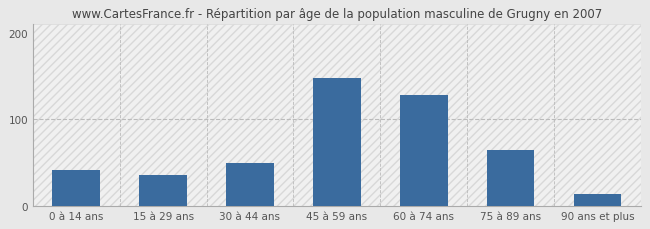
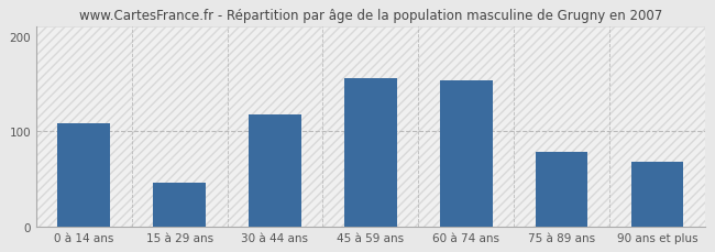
0 à 14 ans: 42 -> 108
15 à 29 ans: 36 -> 46
30 à 44 ans: 50 -> 118
45 à 59 ans: 148 -> 156
60 à 74 ans: 128 -> 154
75 à 89 ans: 65 -> 78
90 ans et plus: 14 -> 68
